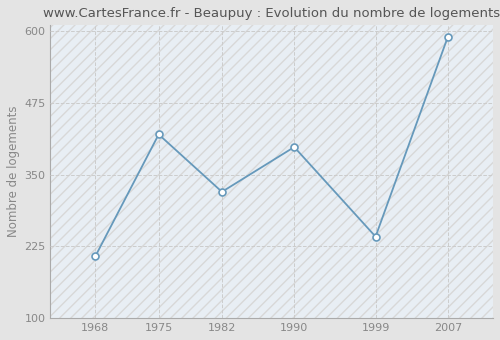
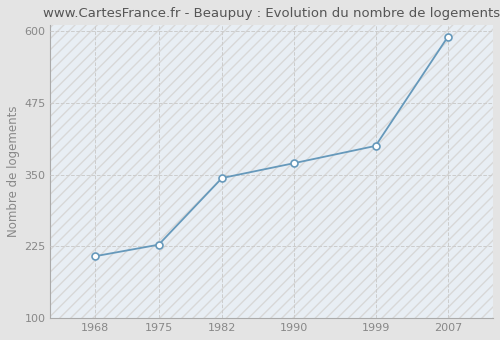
1975: 420 -> 228
1982: 320 -> 344
1990: 398 -> 370
1999: 242 -> 400
